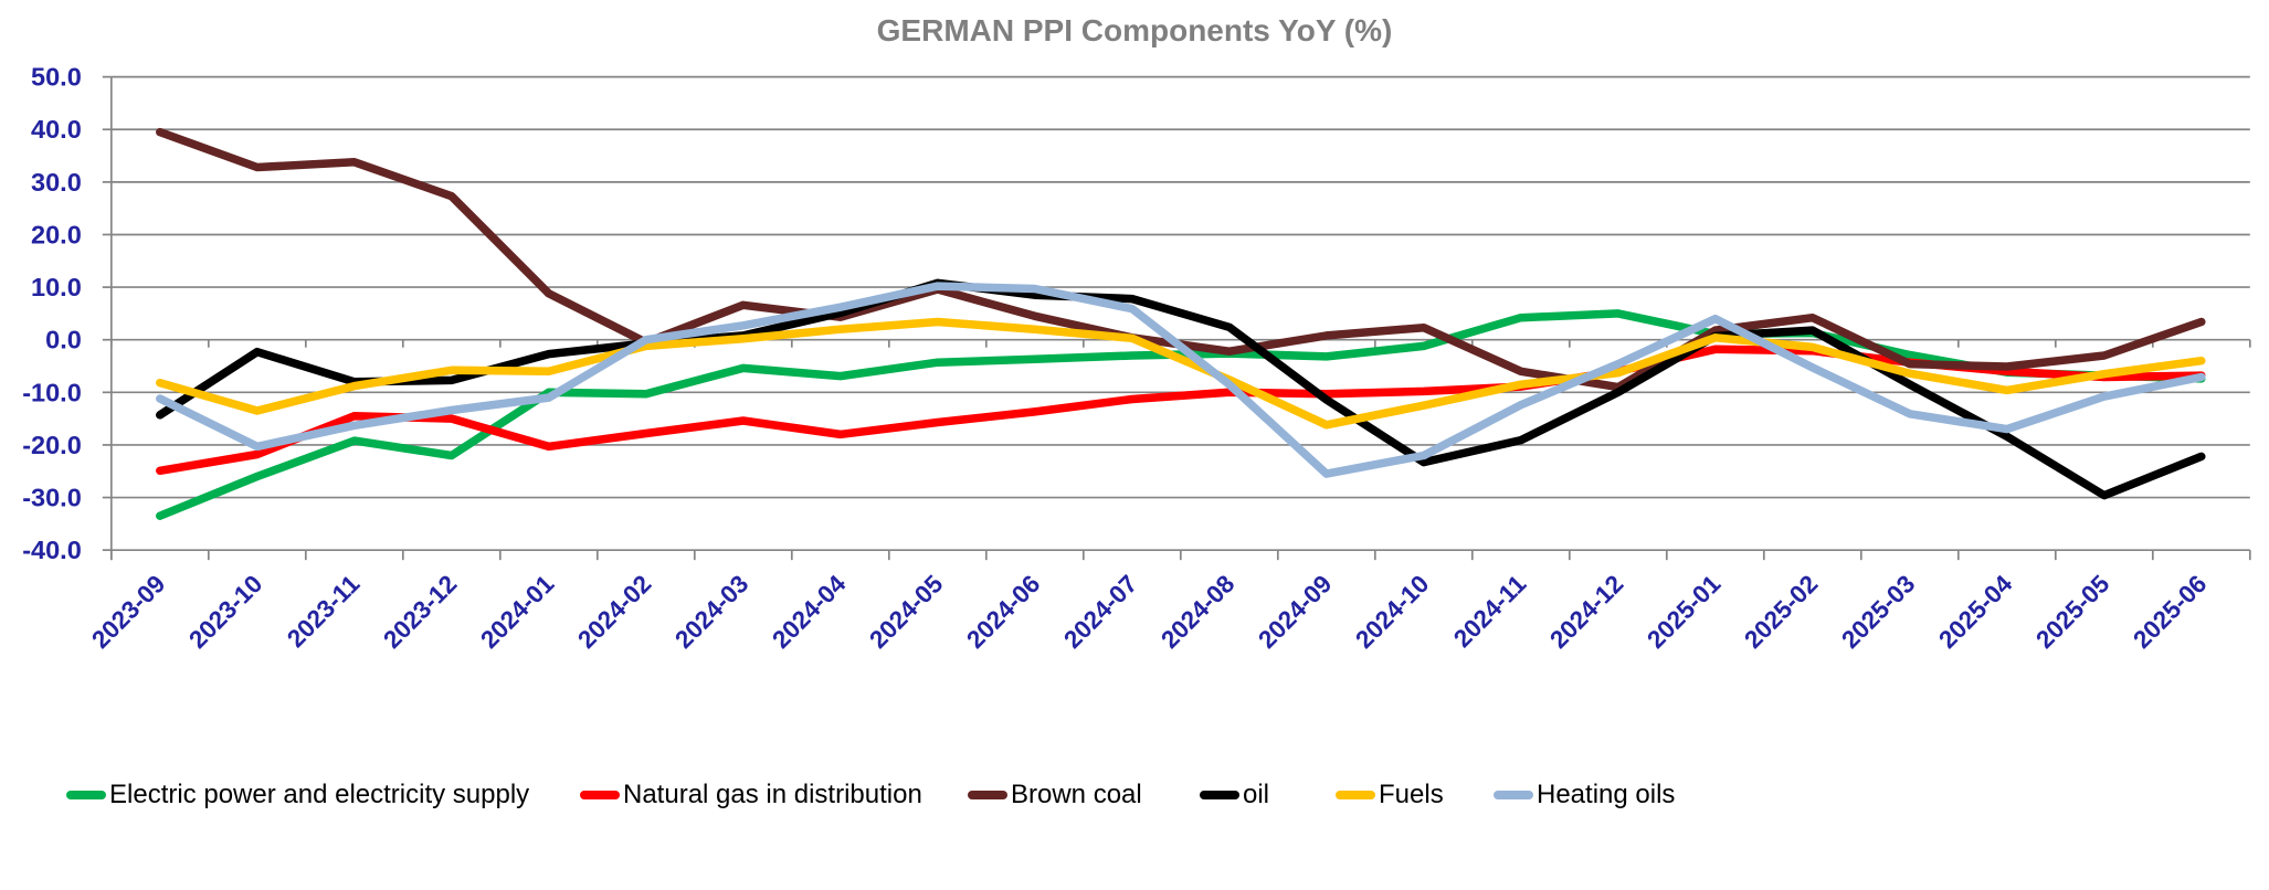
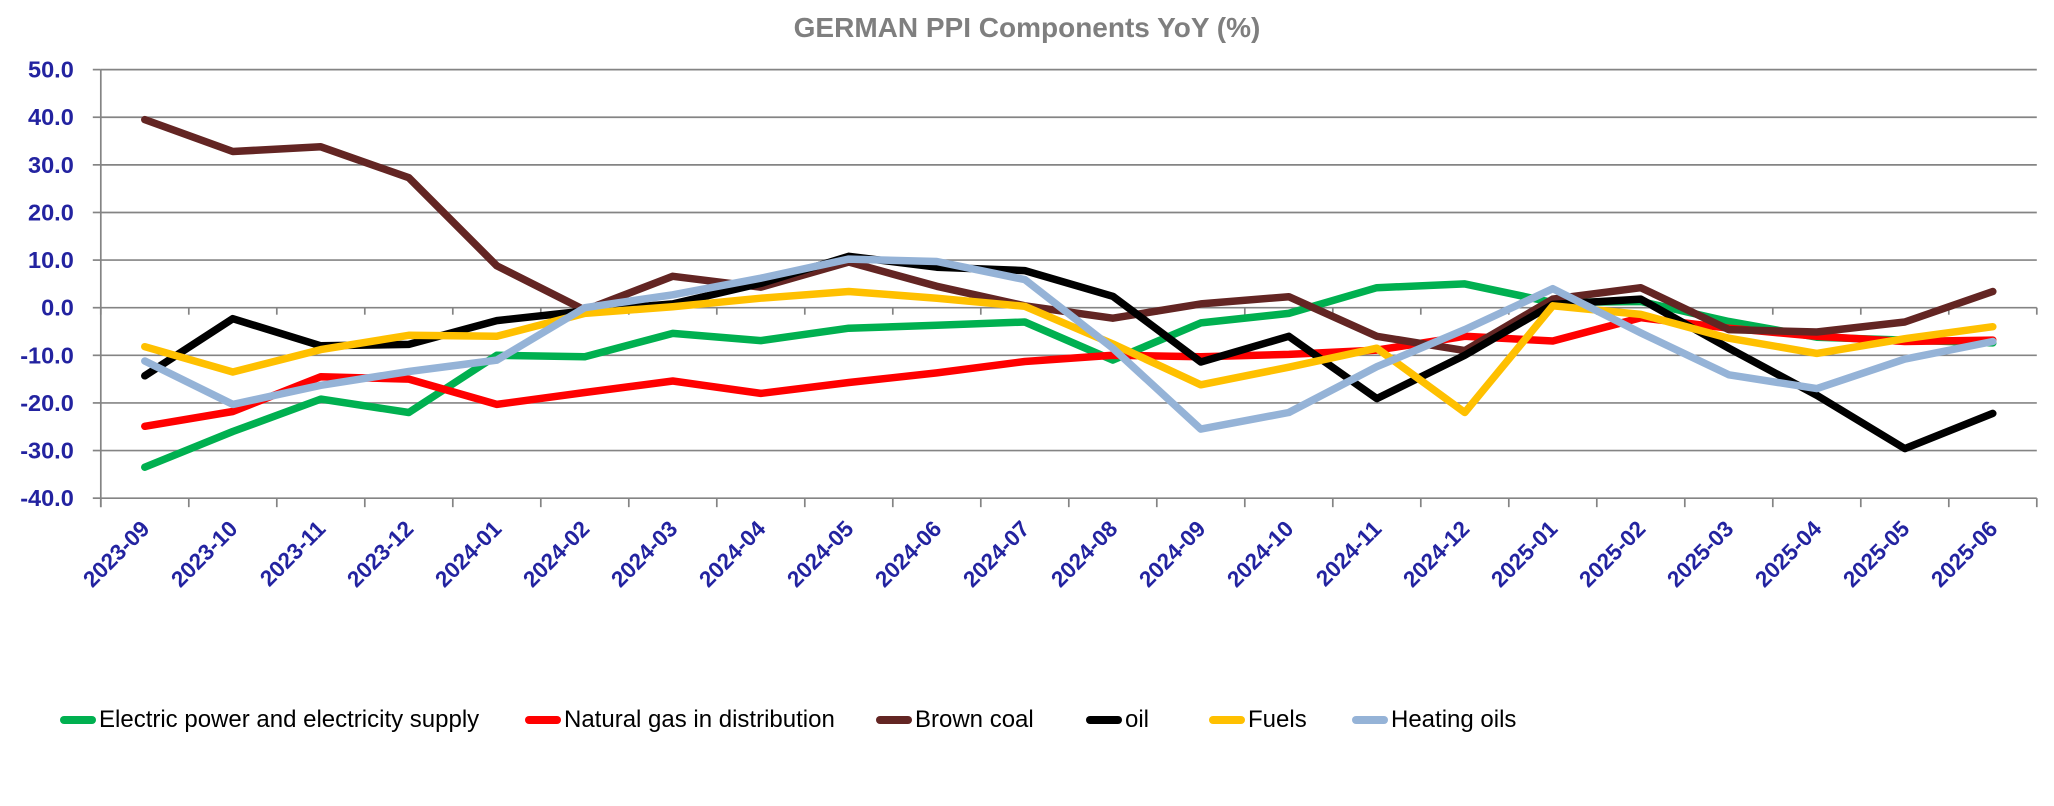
Electric power and electricity supply/2024-08: -3 -> -11
oil/2024-10: -23 -> -6
Fuels/2024-12: -6 -> -22
Natural gas in distribution/2025-01: -2 -> -7
